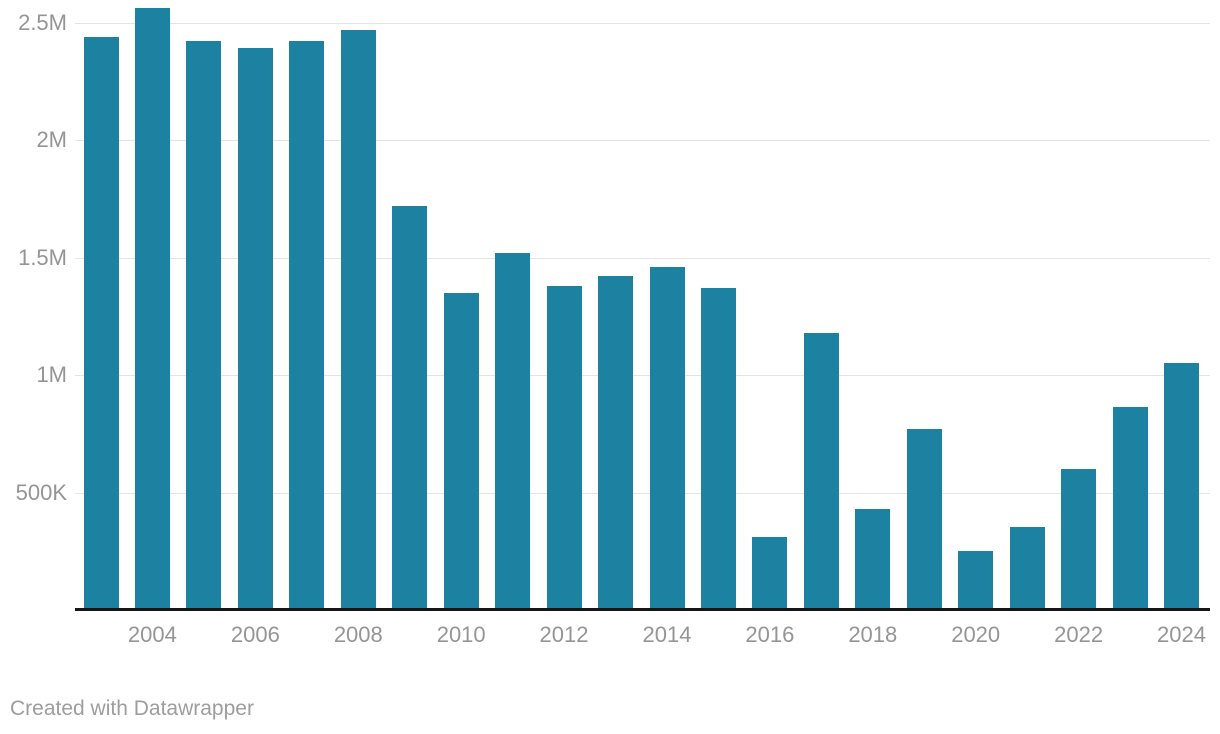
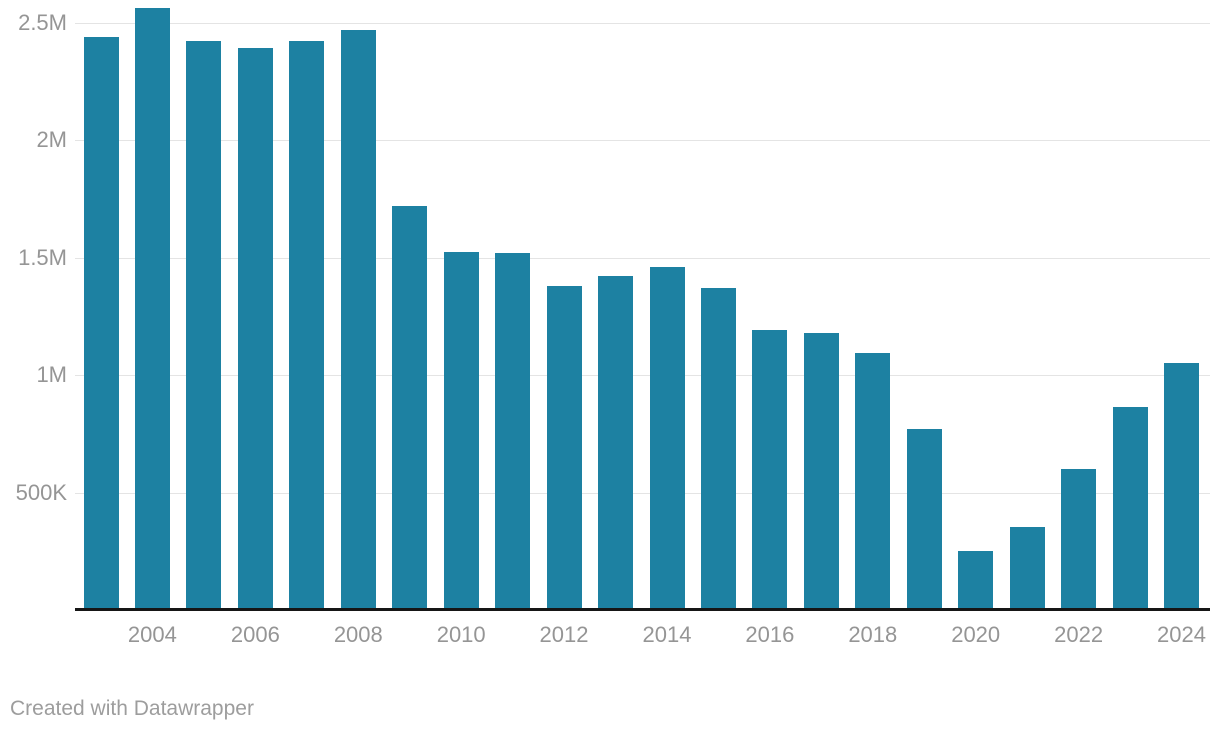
2010: 1.35M -> 1.52M
2016: 0.31M -> 1.19M
2018: 0.43M -> 1.10M
